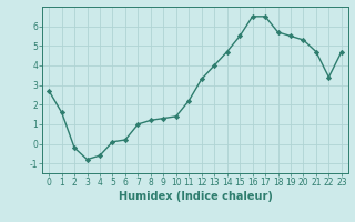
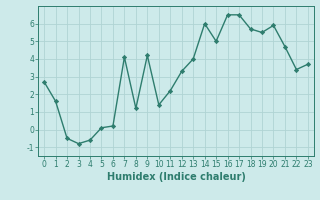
2: -0.2 -> -0.5
7: 1.0 -> 4.1
9: 1.3 -> 4.2
14: 4.7 -> 6.0
15: 5.5 -> 5.0
20: 5.3 -> 5.9
23: 4.7 -> 3.7
